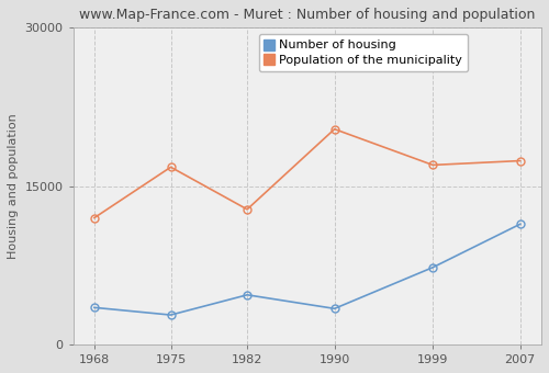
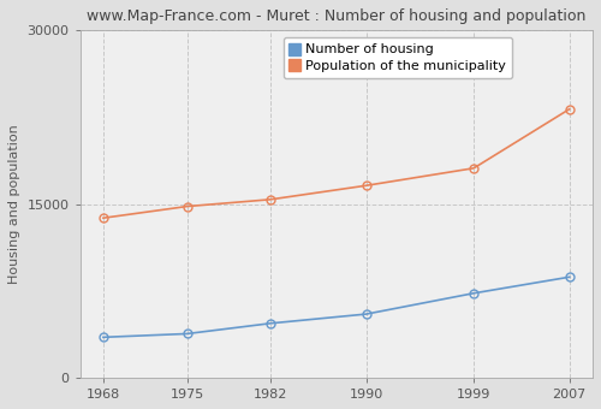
Population of the municipality/1968: 12000 -> 13800
Number of housing/1975: 2800 -> 3800
Population of the municipality/1975: 16800 -> 14800
Population of the municipality/1982: 12800 -> 15400
Number of housing/1990: 3400 -> 5500
Population of the municipality/1990: 20400 -> 16600
Population of the municipality/1999: 17000 -> 18100
Number of housing/2007: 11400 -> 8700
Population of the municipality/2007: 17400 -> 23200
